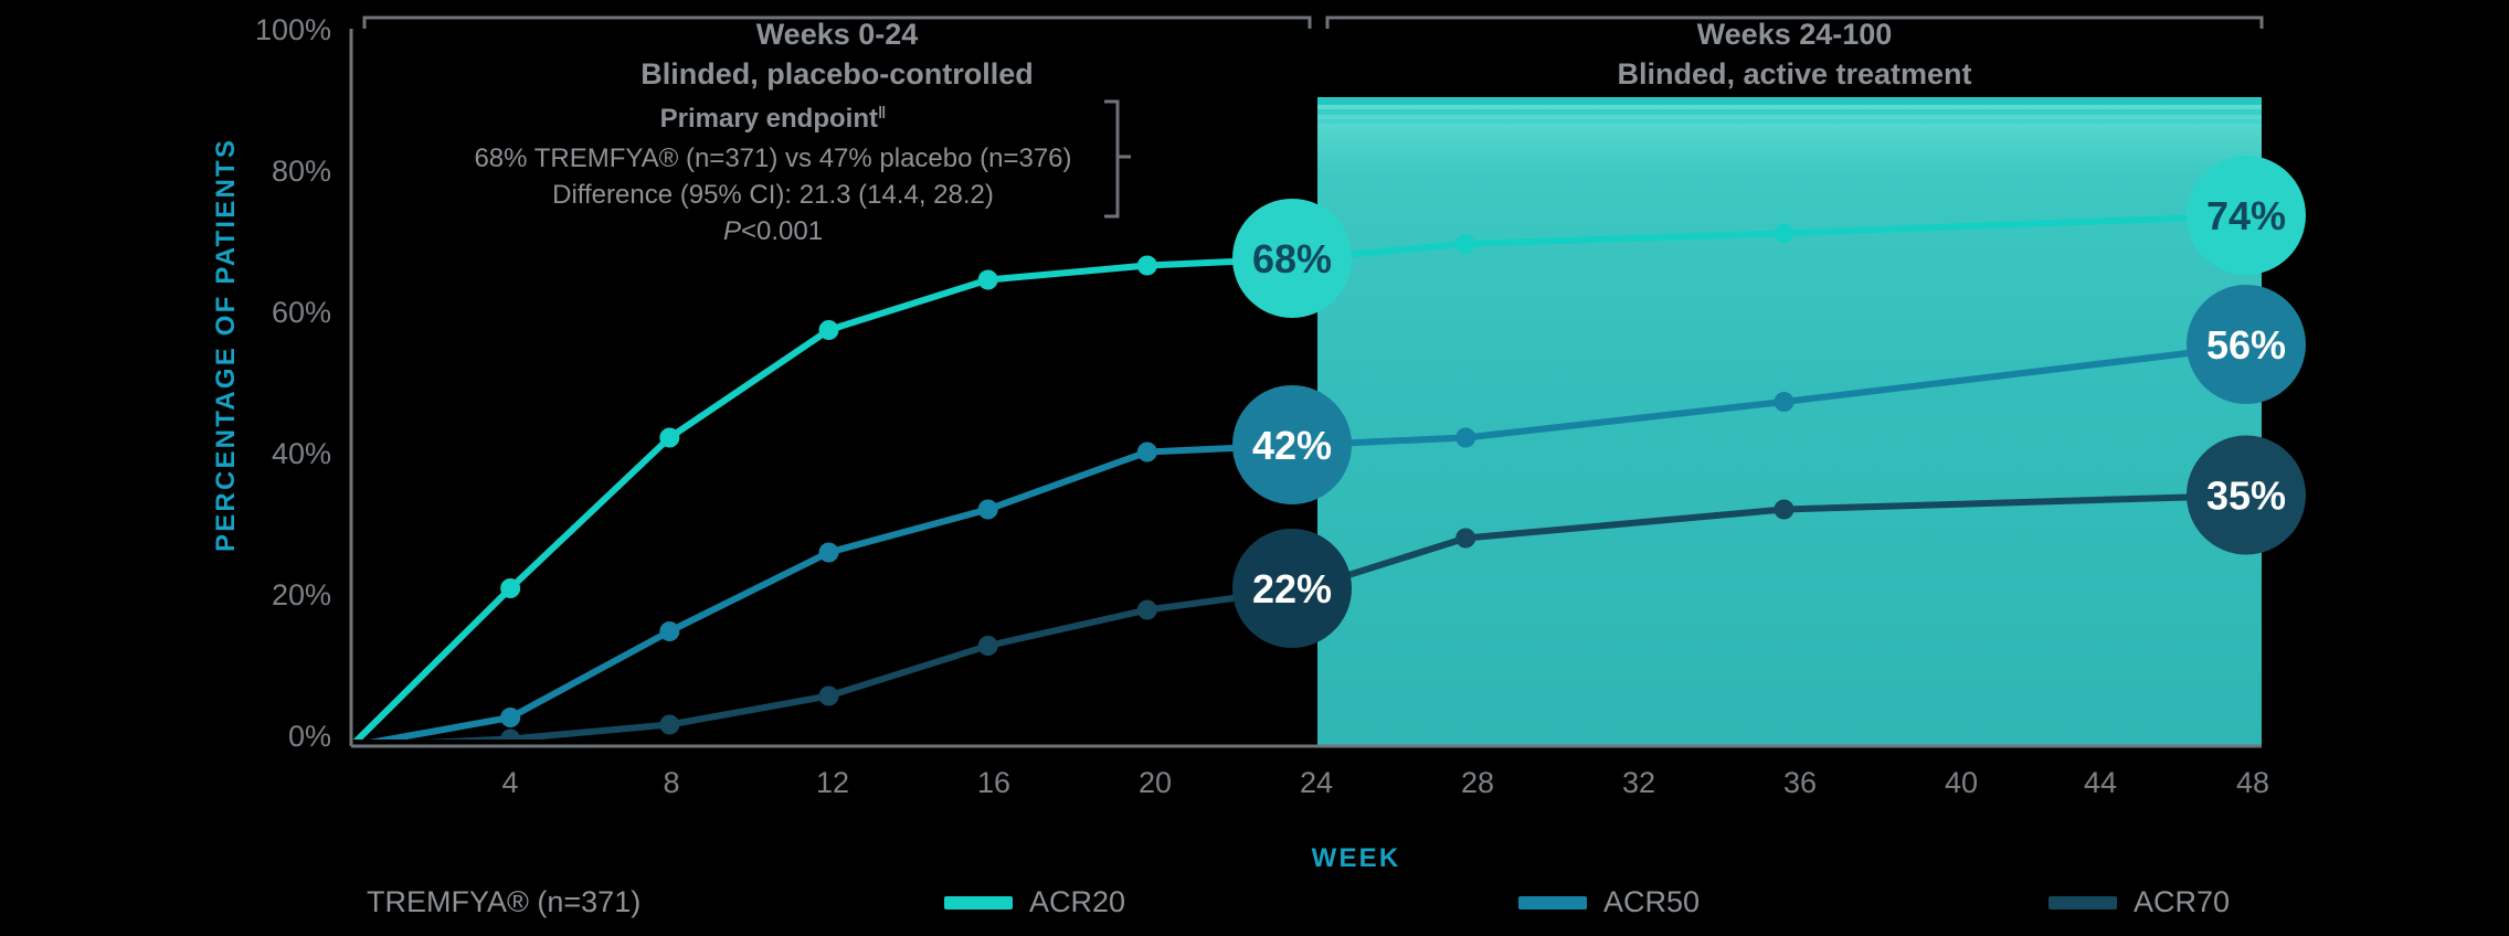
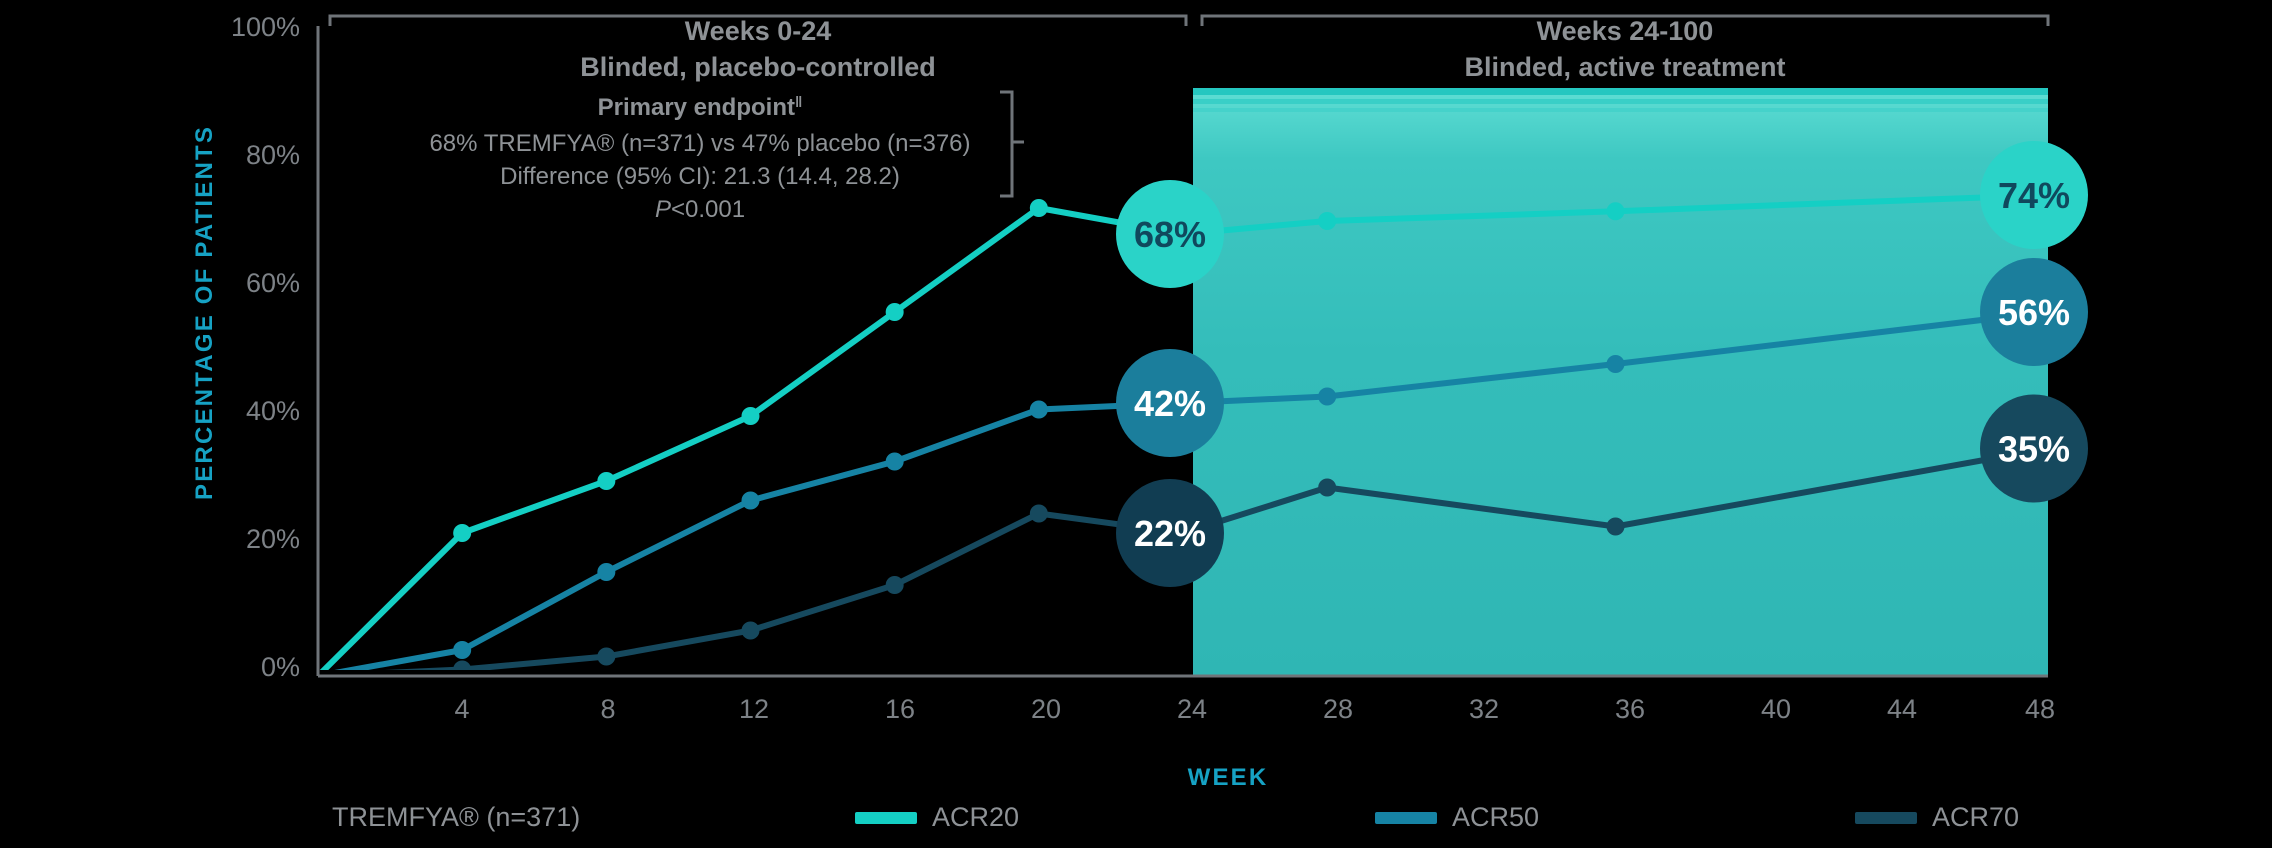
ACR20/8: 43% -> 30%
ACR20/12: 58% -> 40%
ACR20/16: 65% -> 56%
ACR20/20: 67% -> 72%
ACR70/20: 19% -> 25%
ACR70/36: 33% -> 23%
